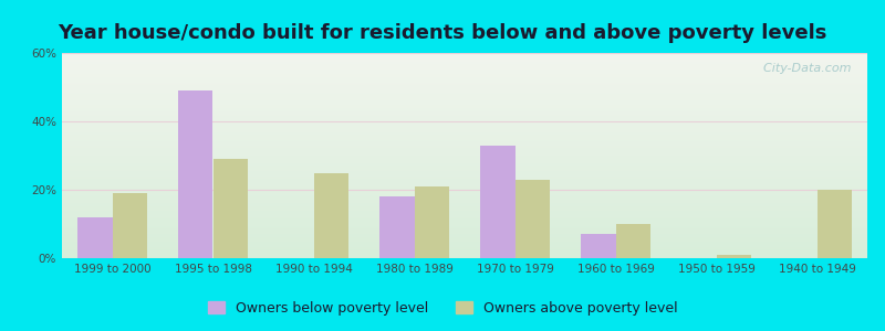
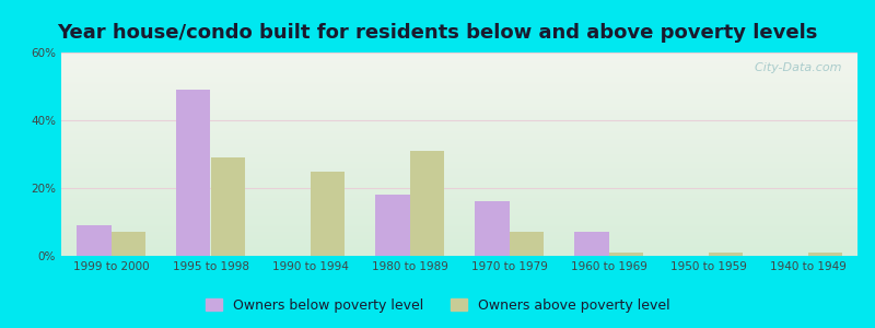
Owners below poverty level/1999 to 2000: 12% -> 9%
Owners above poverty level/1999 to 2000: 19% -> 7%
Owners above poverty level/1980 to 1989: 21% -> 31%
Owners below poverty level/1970 to 1979: 33% -> 16%
Owners above poverty level/1970 to 1979: 23% -> 7%
Owners above poverty level/1960 to 1969: 10% -> 1%
Owners above poverty level/1940 to 1949: 20% -> 1%
